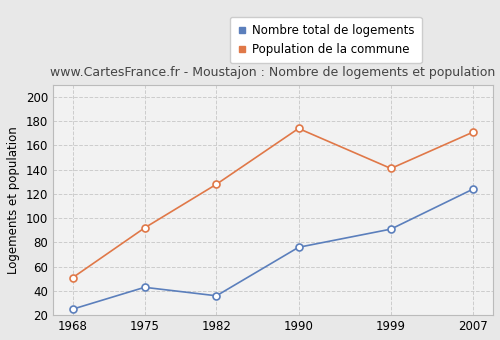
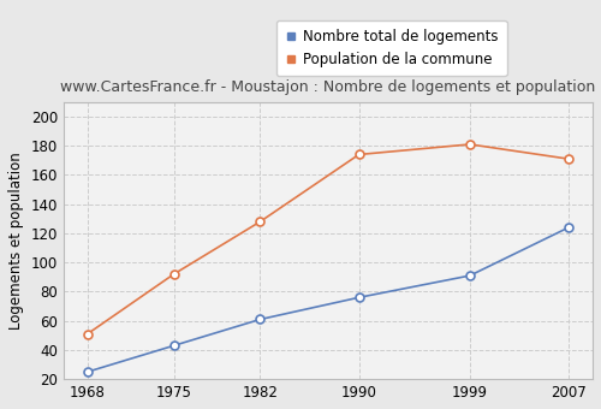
Nombre total de logements/1982: 36 -> 61
Population de la commune/1999: 141 -> 181
